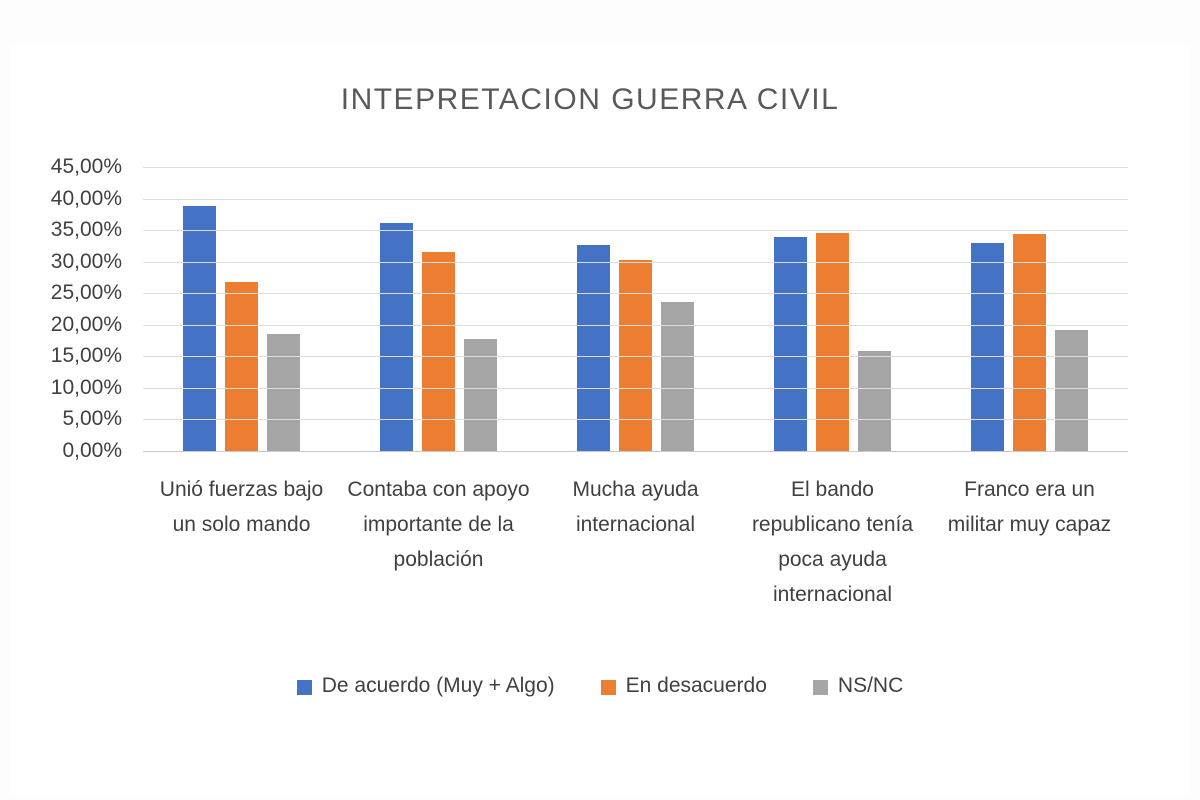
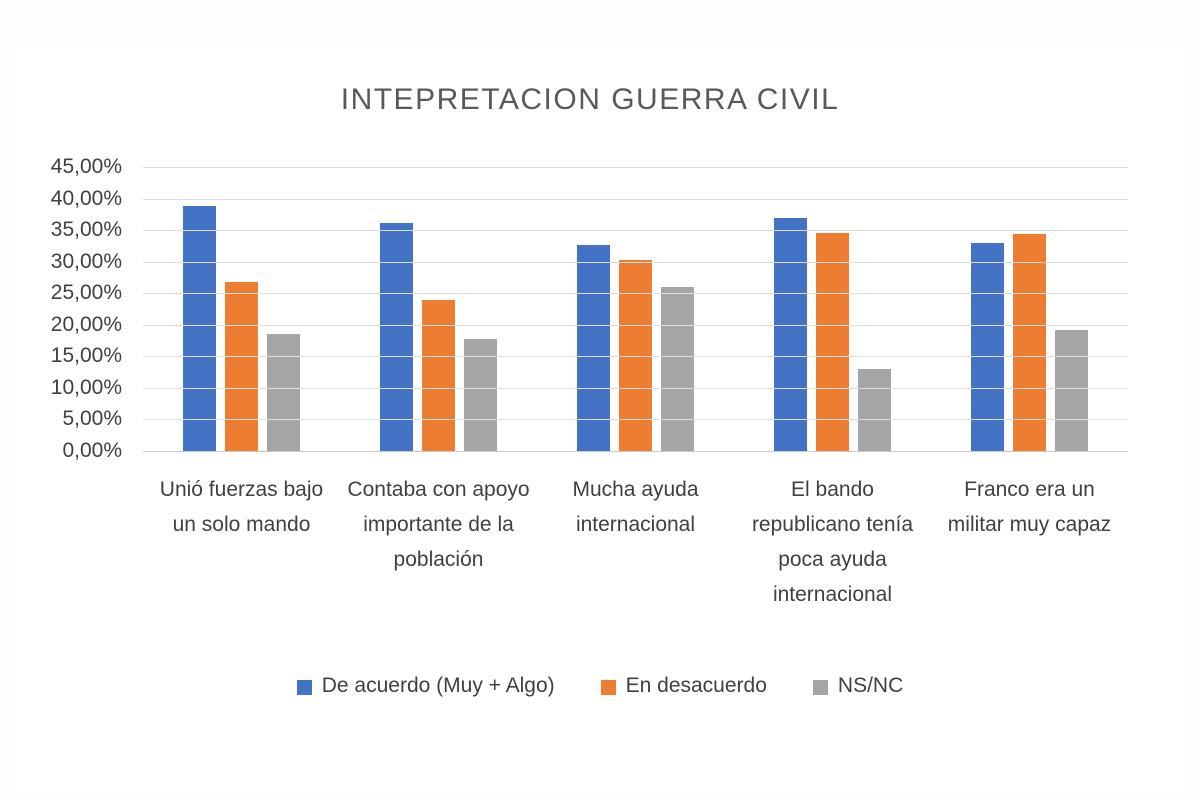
En desacuerdo/Contaba con apoyo importante de la población: 32% -> 24%
NS/NC/Mucha ayuda internacional: 24% -> 26%
De acuerdo (Muy + Algo)/El bando republicano tenía poca ayuda internacional: 34% -> 37%
NS/NC/El bando republicano tenía poca ayuda internacional: 16% -> 13%
